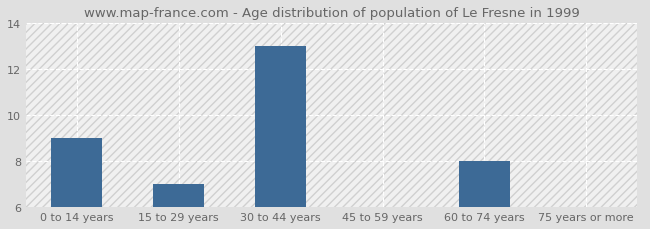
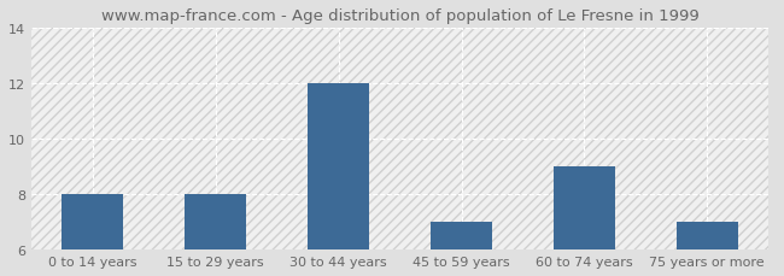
0 to 14 years: 9 -> 8
15 to 29 years: 7 -> 8
30 to 44 years: 13 -> 12
45 to 59 years: 6 -> 7
60 to 74 years: 8 -> 9
75 years or more: 6 -> 7
